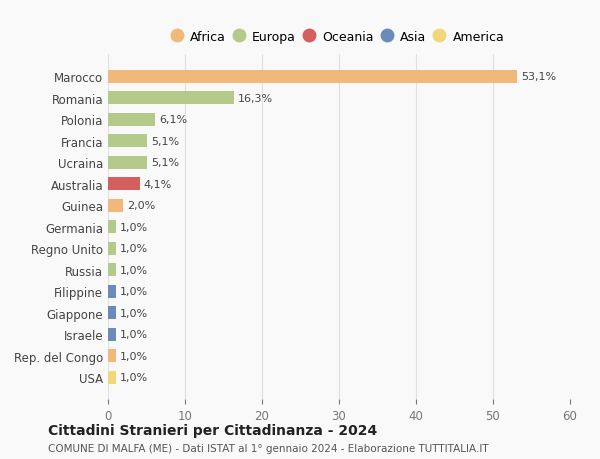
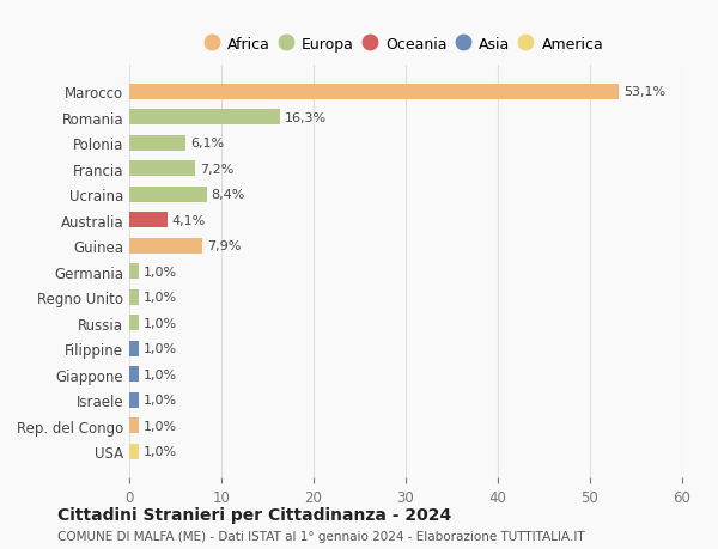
Francia: 5,1% -> 7,2%
Ucraina: 5,1% -> 8,4%
Guinea: 2,0% -> 7,9%
